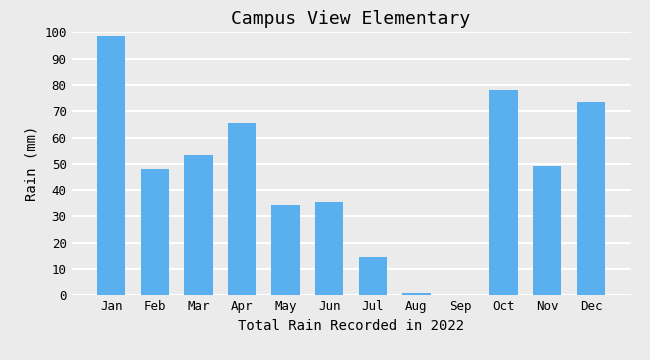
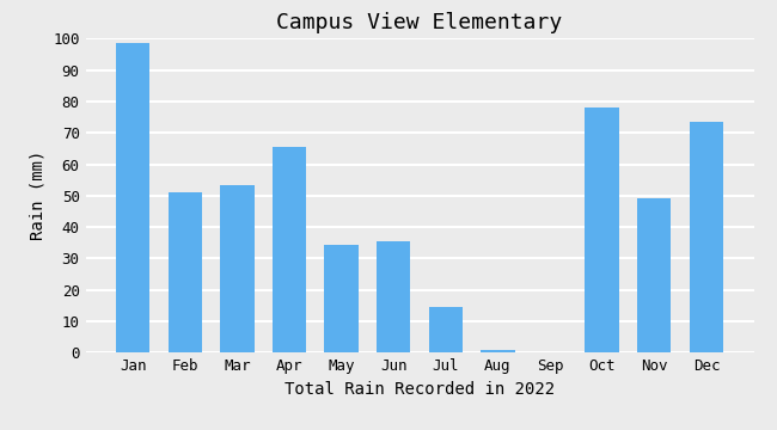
Feb: 48.0 -> 51.0
